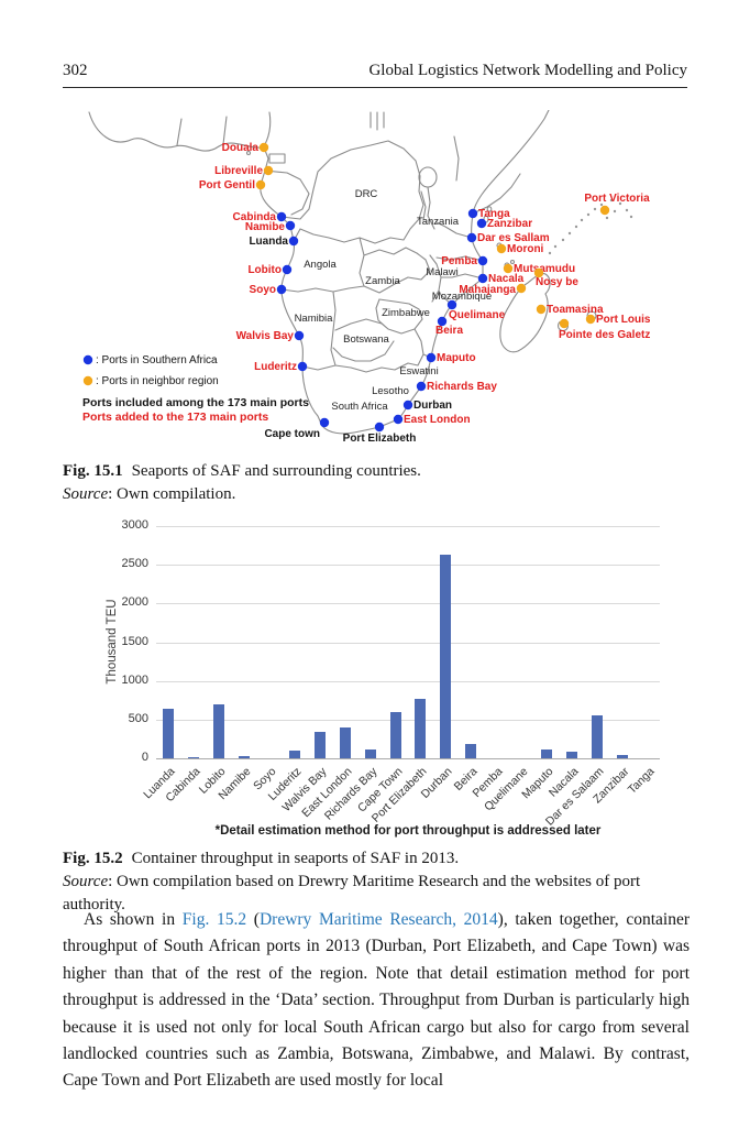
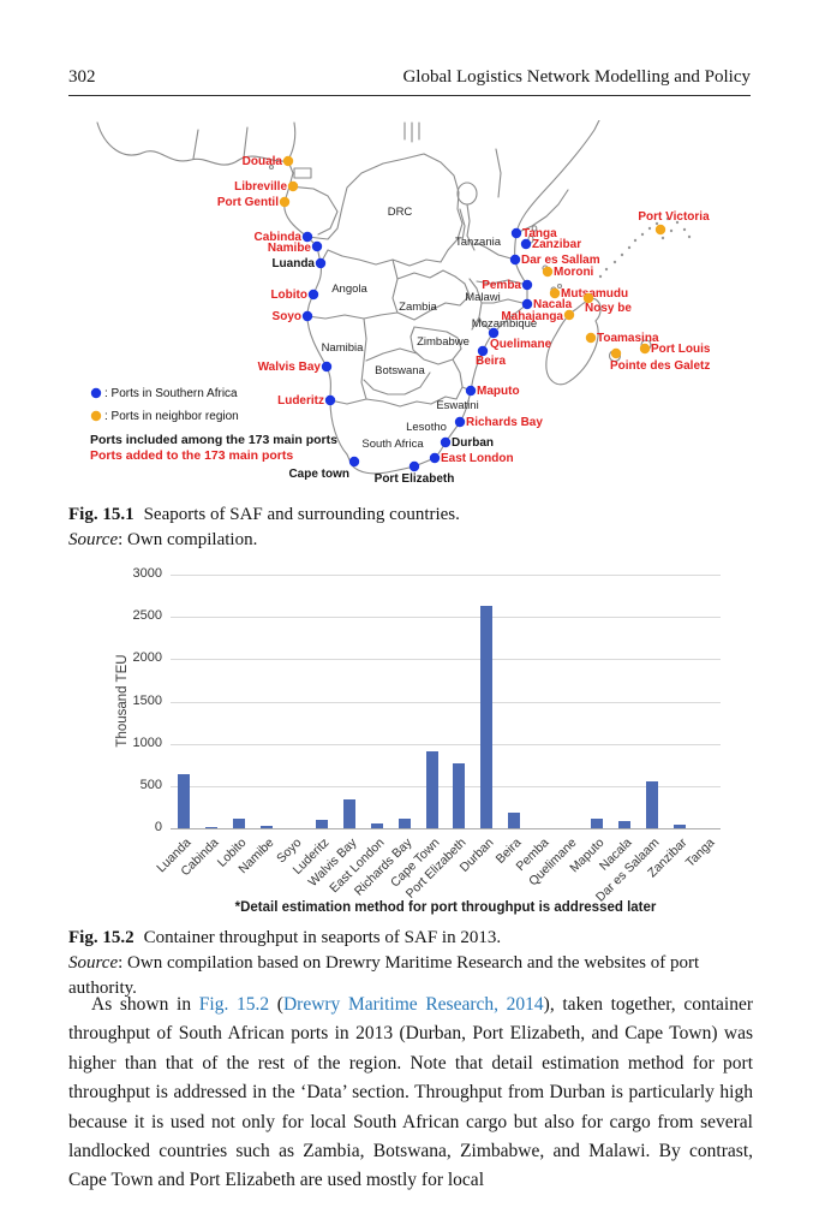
Lobito: 700 -> 100
East London: 400 -> 100
Cape Town: 600 -> 900
